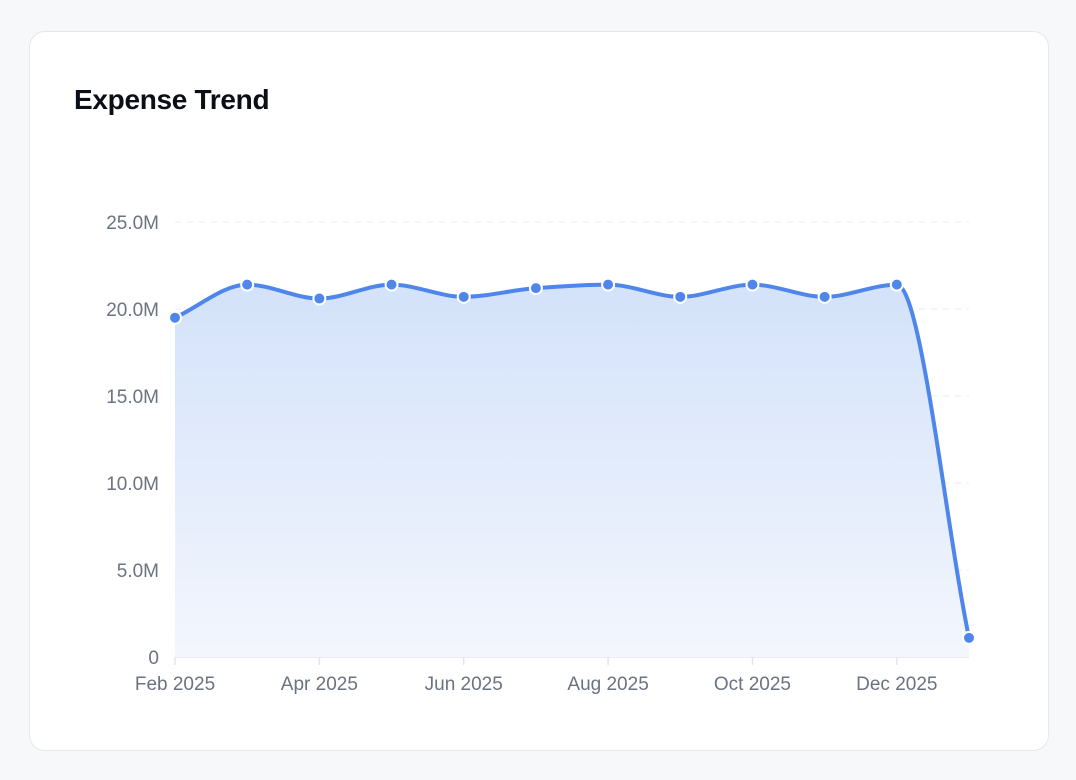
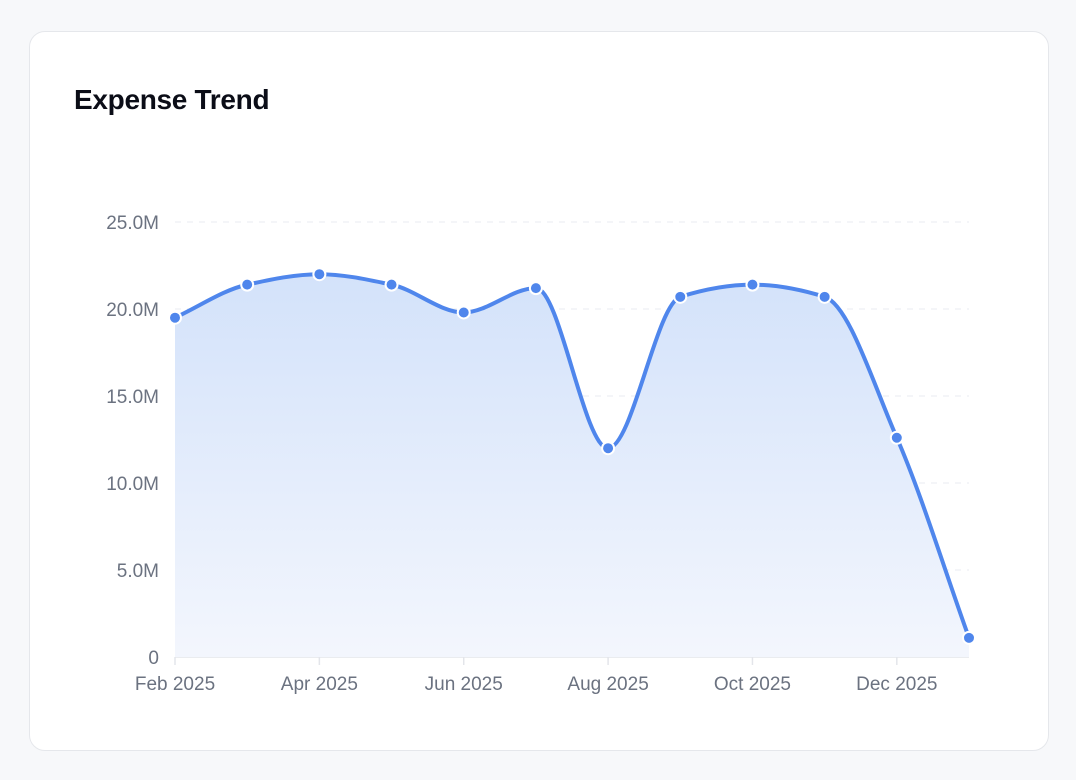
Apr 2025: 20.6M -> 22.0M
Jun 2025: 20.7M -> 19.8M
Aug 2025: 21.4M -> 12.0M
Dec 2025: 21.4M -> 12.6M
